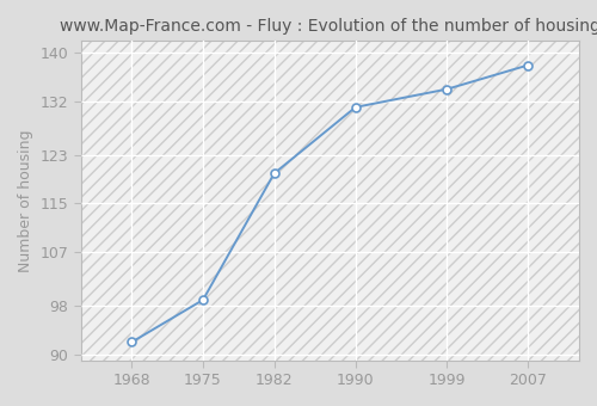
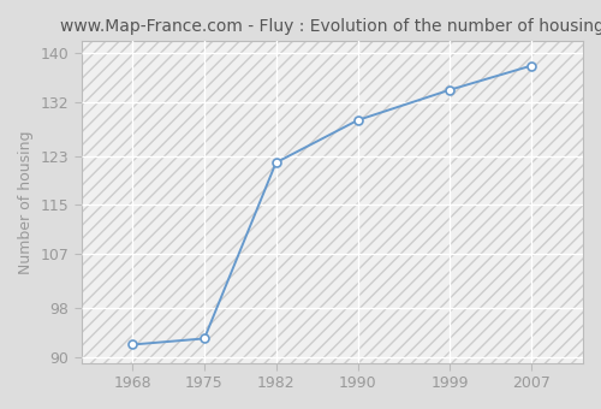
1975: 99 -> 93
1982: 120 -> 122
1990: 131 -> 129
